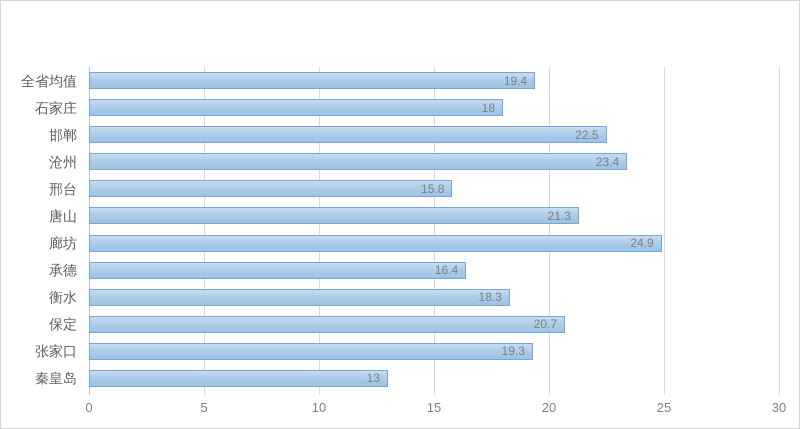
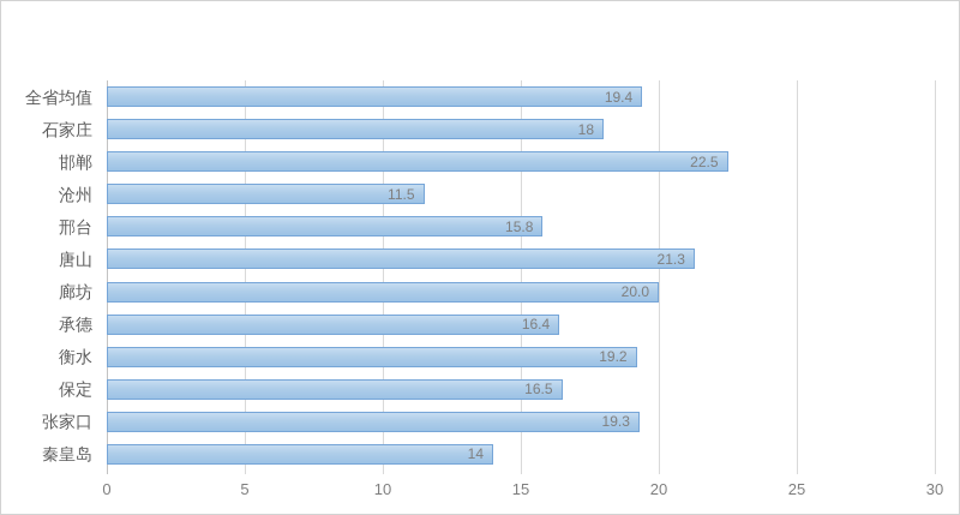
沧州: 23.4 -> 11.5
廊坊: 24.9 -> 20.0
衡水: 18.3 -> 19.2
保定: 20.7 -> 16.5
秦皇岛: 13 -> 14
